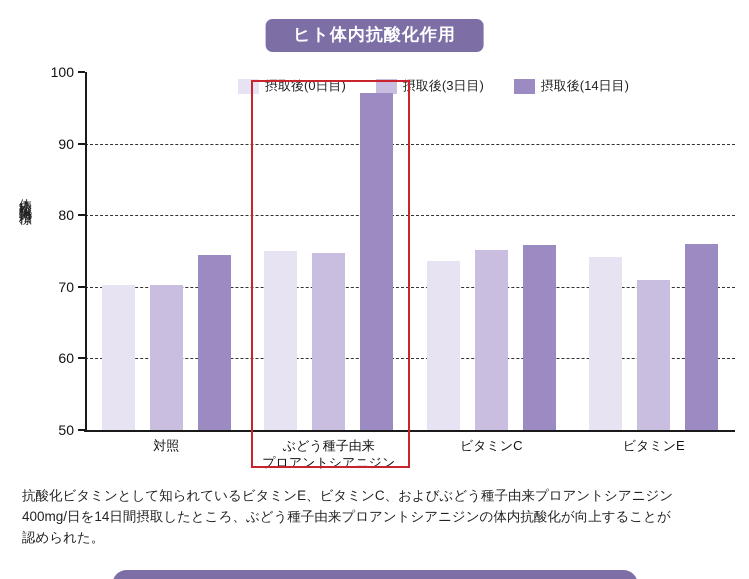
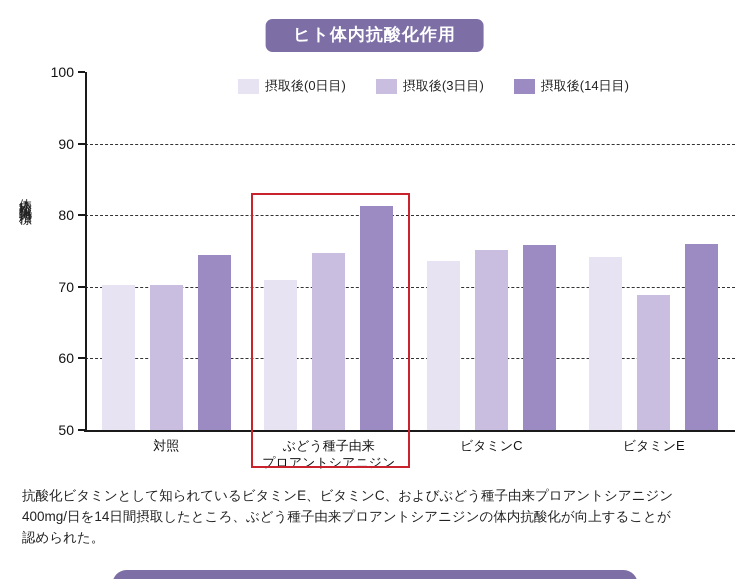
摂取後(0日目)/ぶどう種子由来 プロアントシアニジン: 75 -> 71
摂取後(14日目)/ぶどう種子由来 プロアントシアニジン: 97 -> 81
摂取後(3日目)/ビタミンE: 71 -> 69
